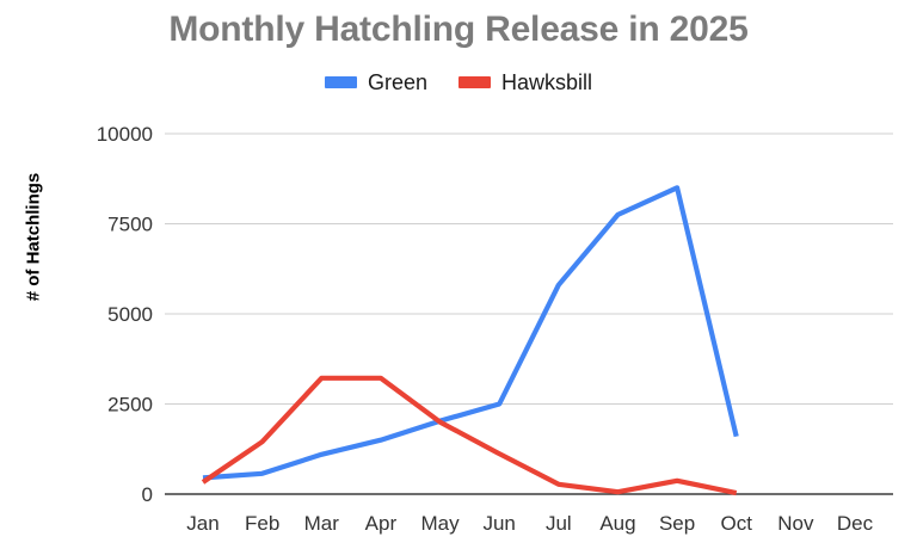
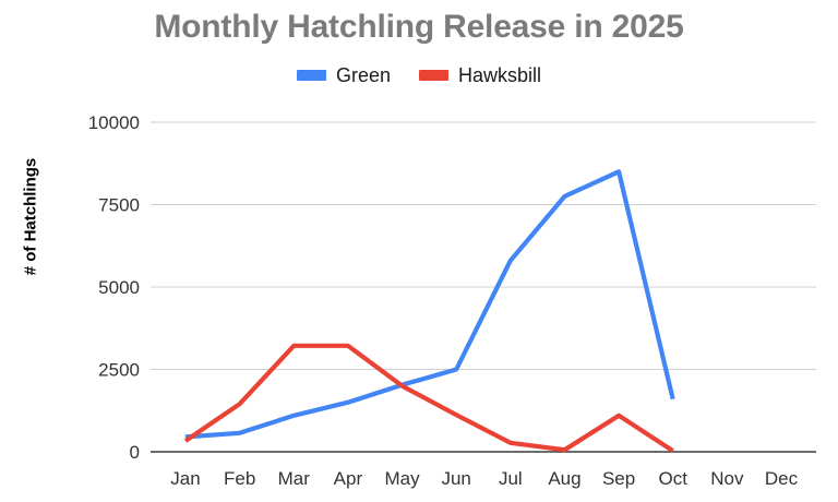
Hawksbill/Sep: 400 -> 1100
